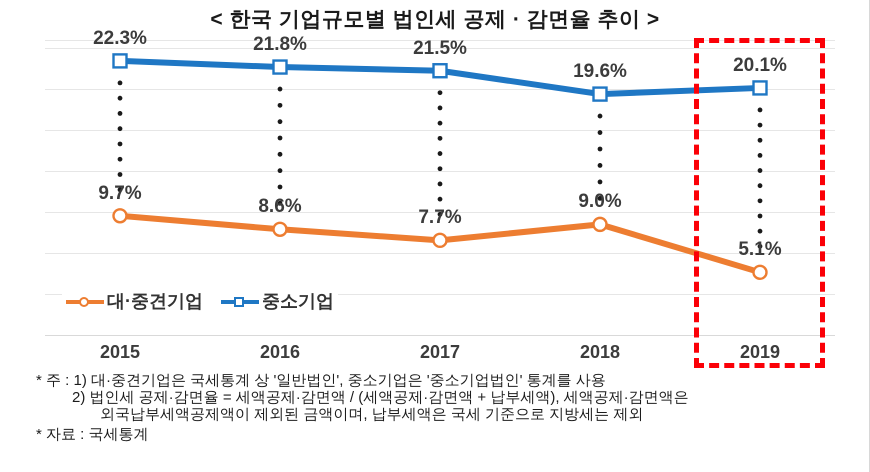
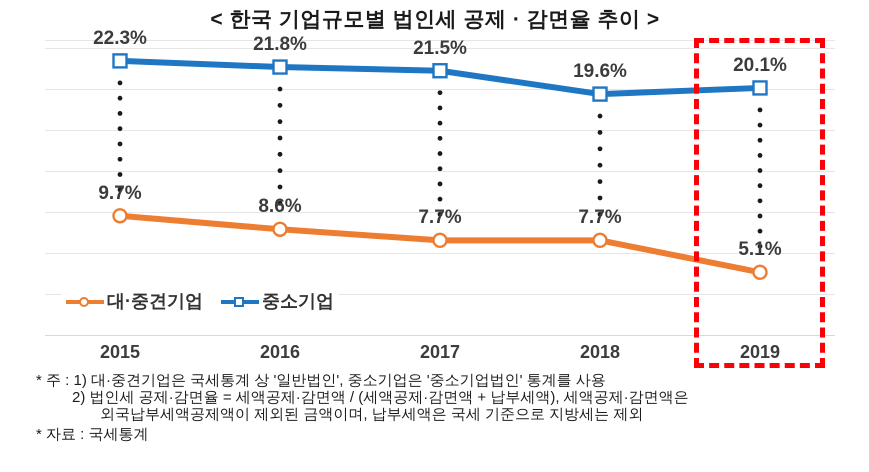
대·중견기업/2018: 9.0% -> 7.7%
